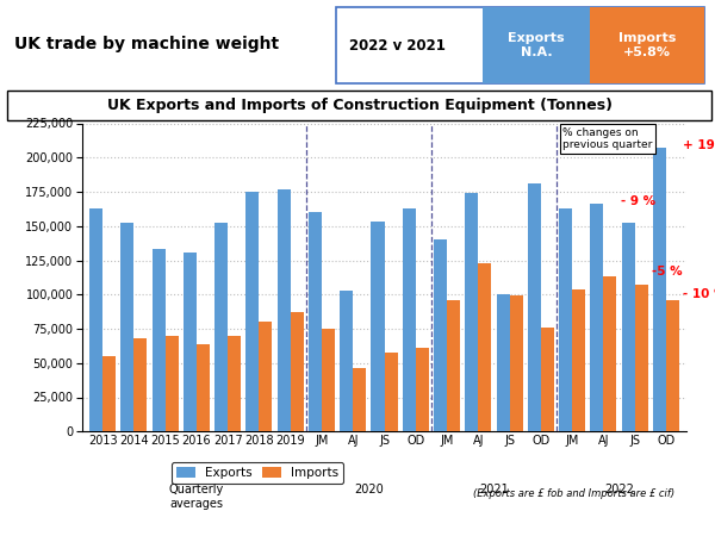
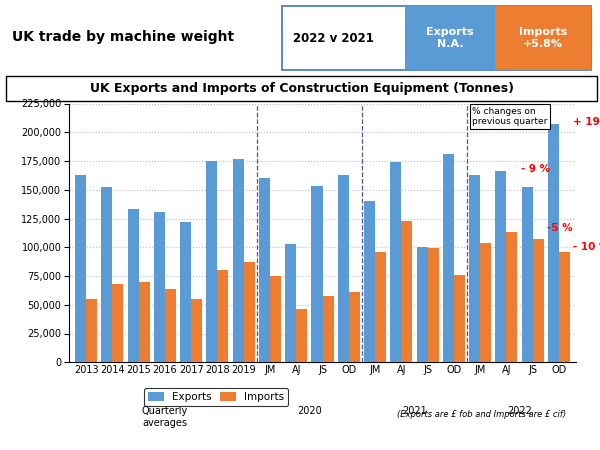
Exports/2017: 152,000 -> 122,000
Imports/2017: 70,000 -> 55,000
